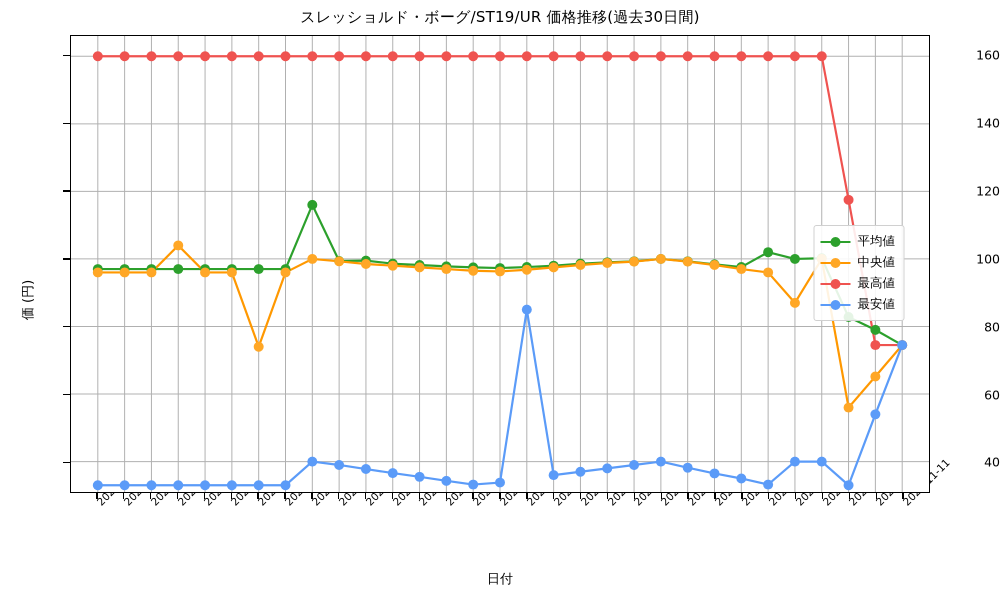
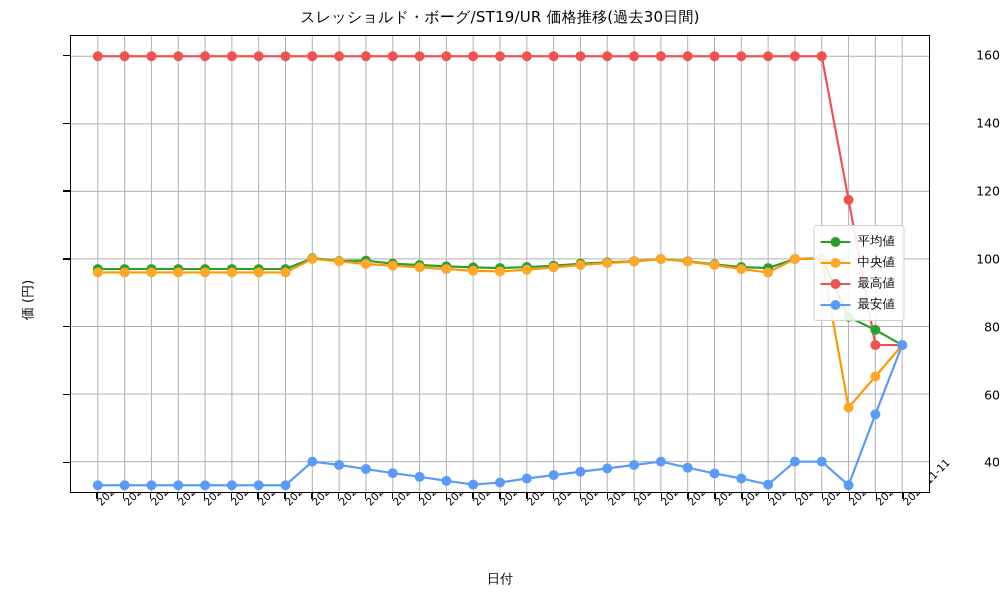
中央値/2025-10-15: 104 -> 96
中央値/2025-10-18: 74 -> 96
平均値/2025-10-20: 116 -> 100
最安値/2025-10-28: 85 -> 35
平均値/2025-11-06: 102 -> 97
中央値/2025-11-07: 87 -> 100
